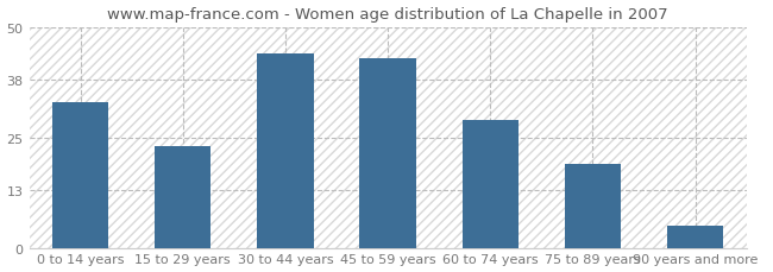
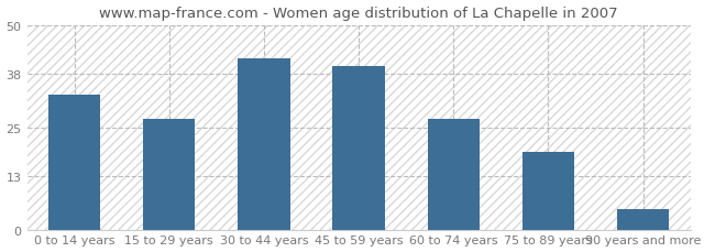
15 to 29 years: 23 -> 27
30 to 44 years: 44 -> 42
45 to 59 years: 43 -> 40
60 to 74 years: 29 -> 27
